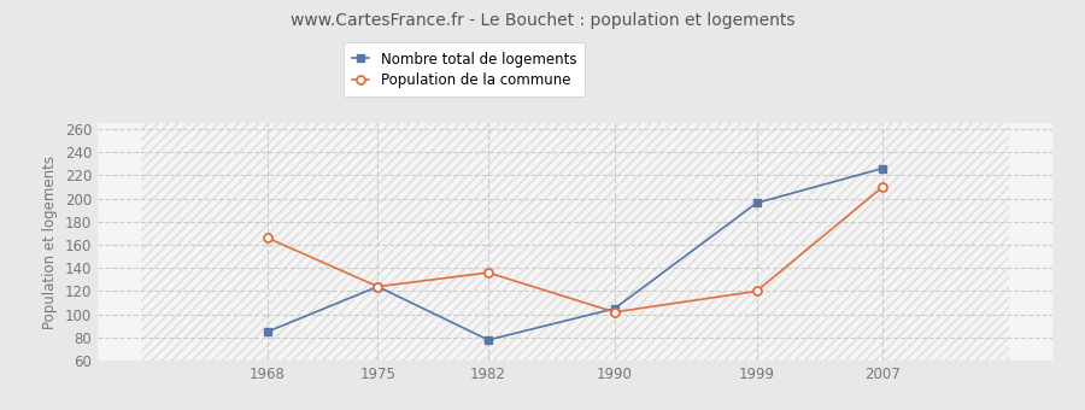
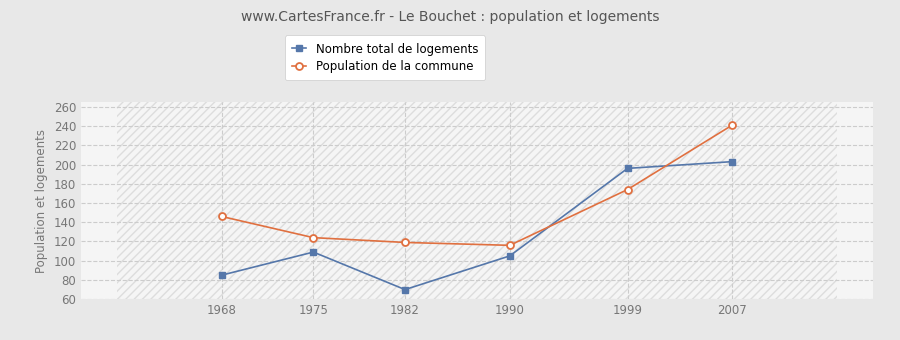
Population de la commune/1968: 166 -> 146
Nombre total de logements/1975: 124 -> 109
Nombre total de logements/1982: 78 -> 70
Population de la commune/1982: 136 -> 119
Population de la commune/1990: 102 -> 116
Population de la commune/1999: 120 -> 174
Nombre total de logements/2007: 226 -> 203
Population de la commune/2007: 210 -> 241
